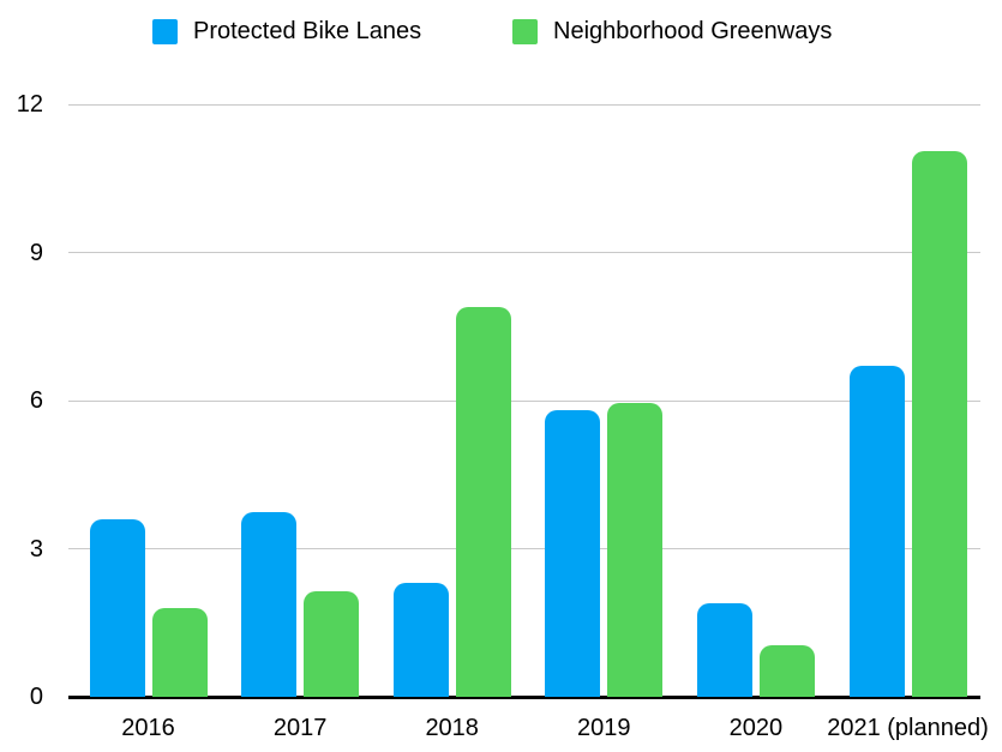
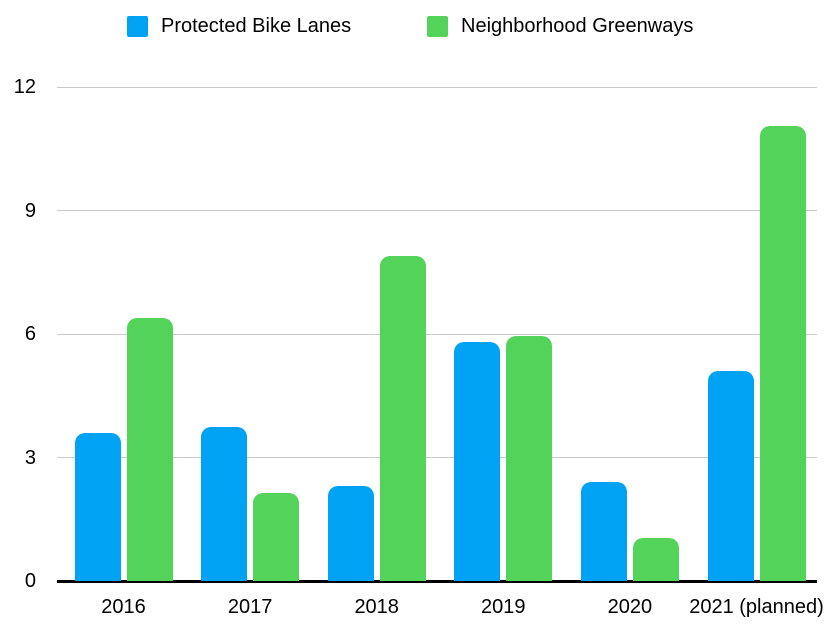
Neighborhood Greenways/2016: 1.8 -> 6.4
Protected Bike Lanes/2020: 1.9 -> 2.4
Protected Bike Lanes/2021 (planned): 6.7 -> 5.1
